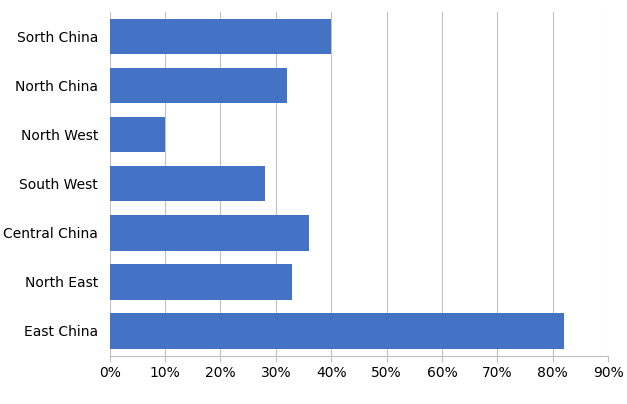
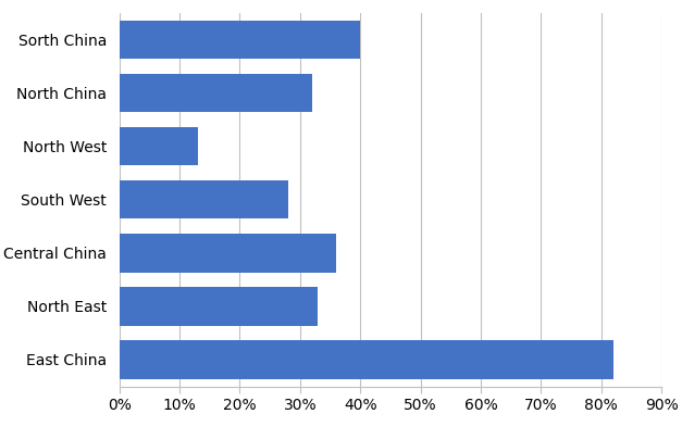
North West: 10% -> 13%
